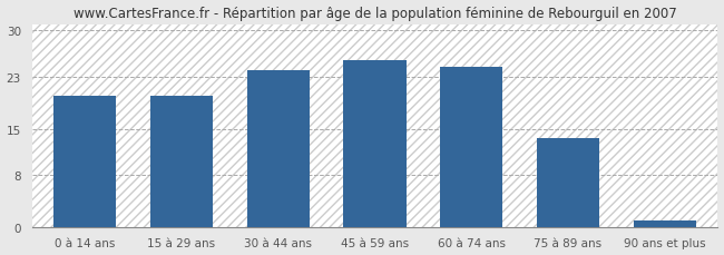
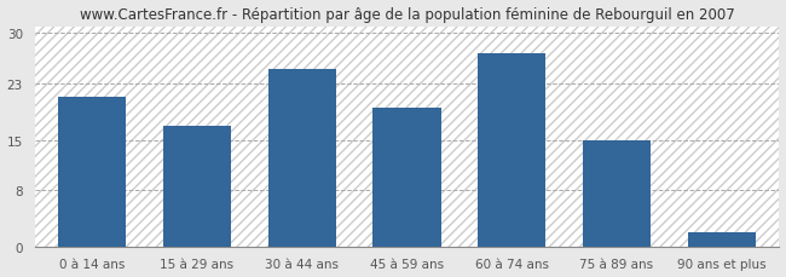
0 à 14 ans: 20.0 -> 21.0
15 à 29 ans: 20.0 -> 17.0
30 à 44 ans: 24.0 -> 25.0
45 à 59 ans: 25.5 -> 19.6
60 à 74 ans: 24.5 -> 27.2
75 à 89 ans: 13.5 -> 15.0
90 ans et plus: 1.0 -> 2.0
